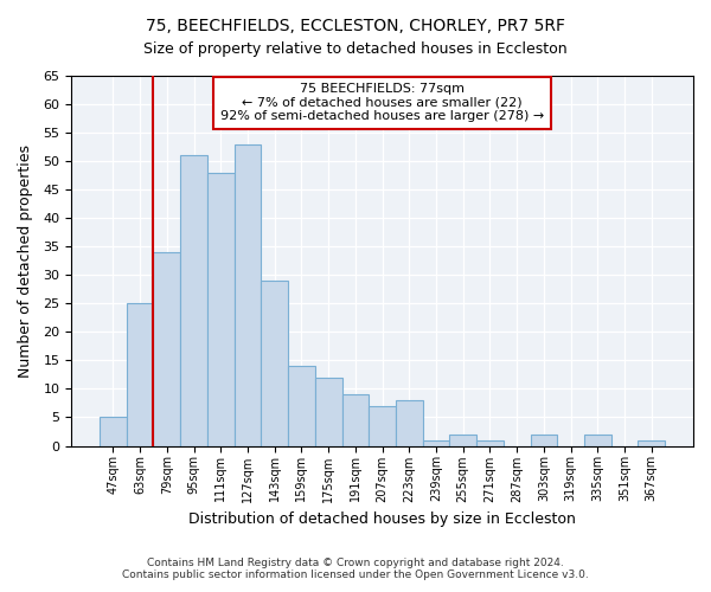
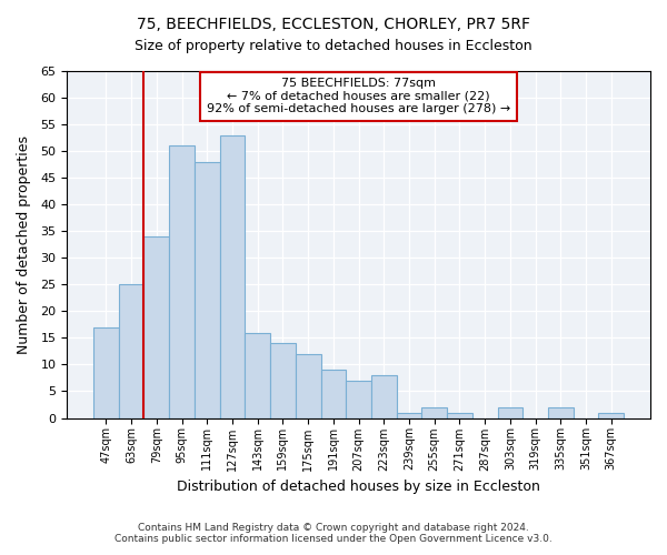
47sqm: 5 -> 17
143sqm: 29 -> 16
